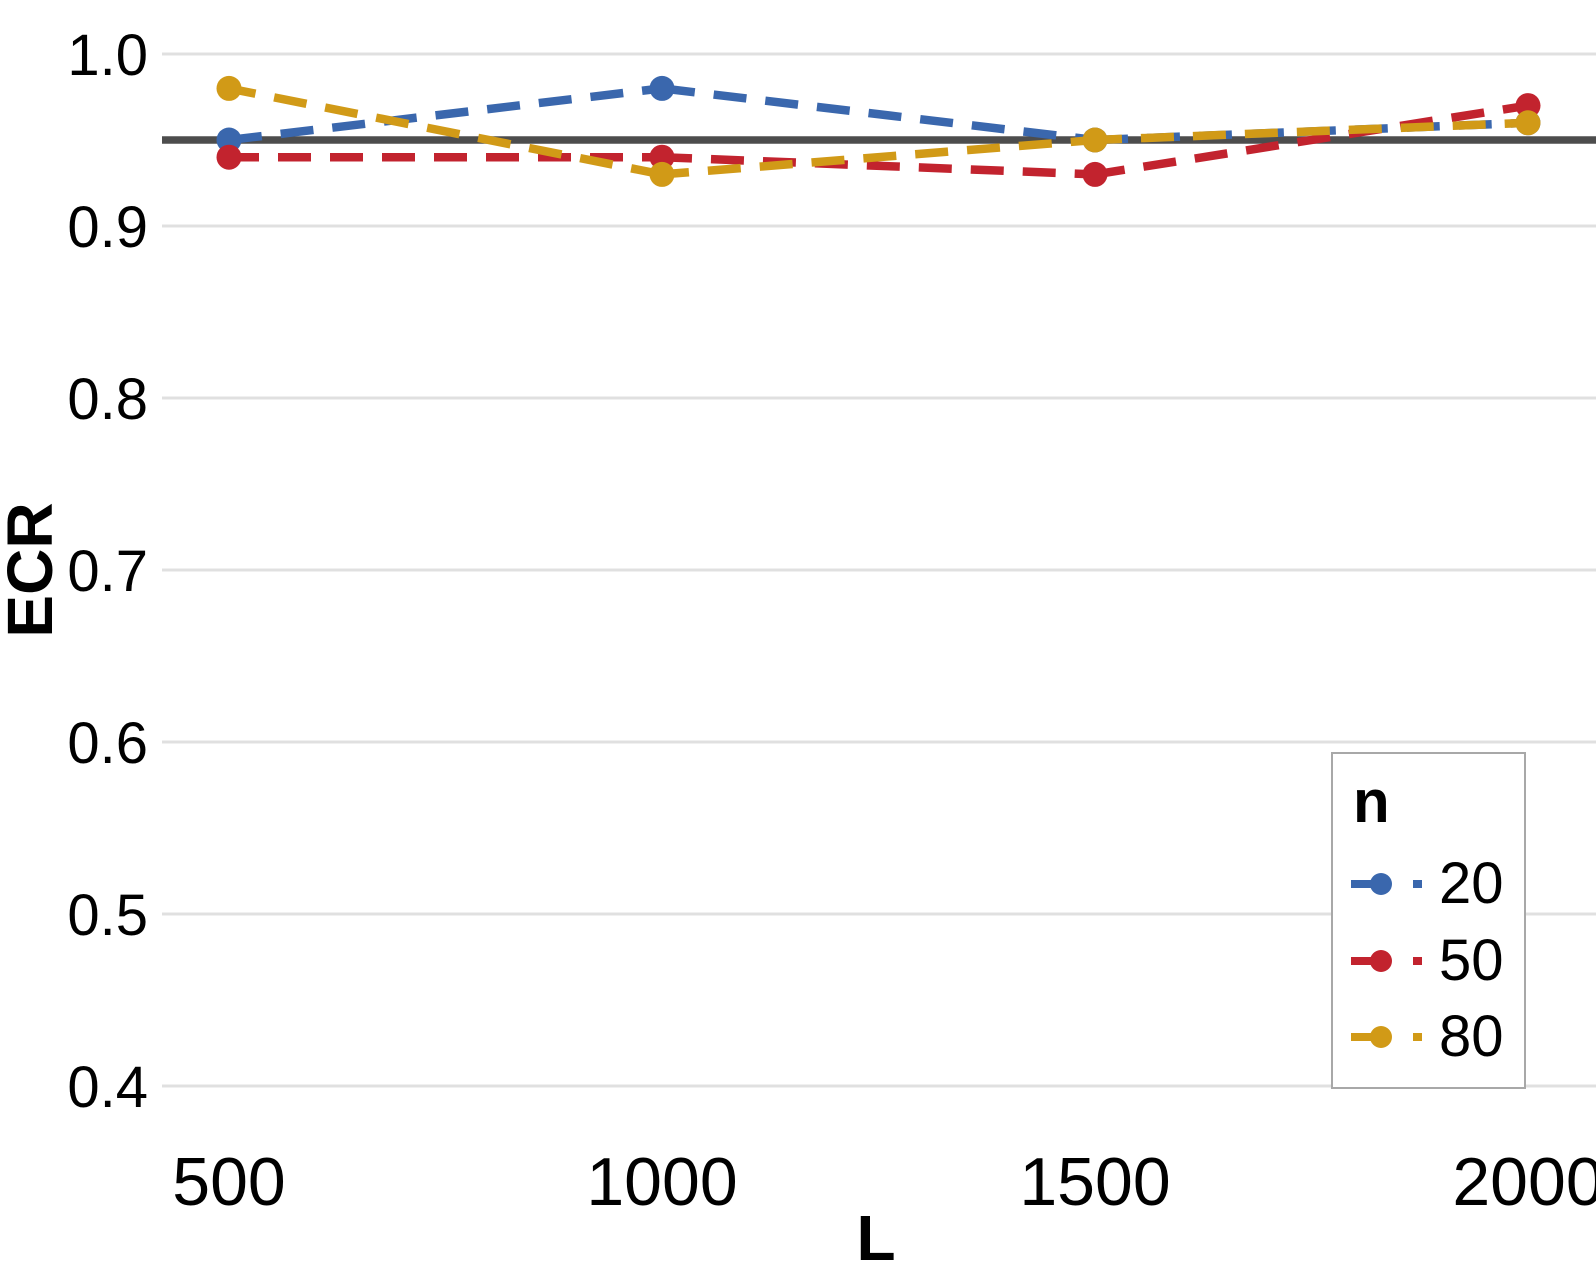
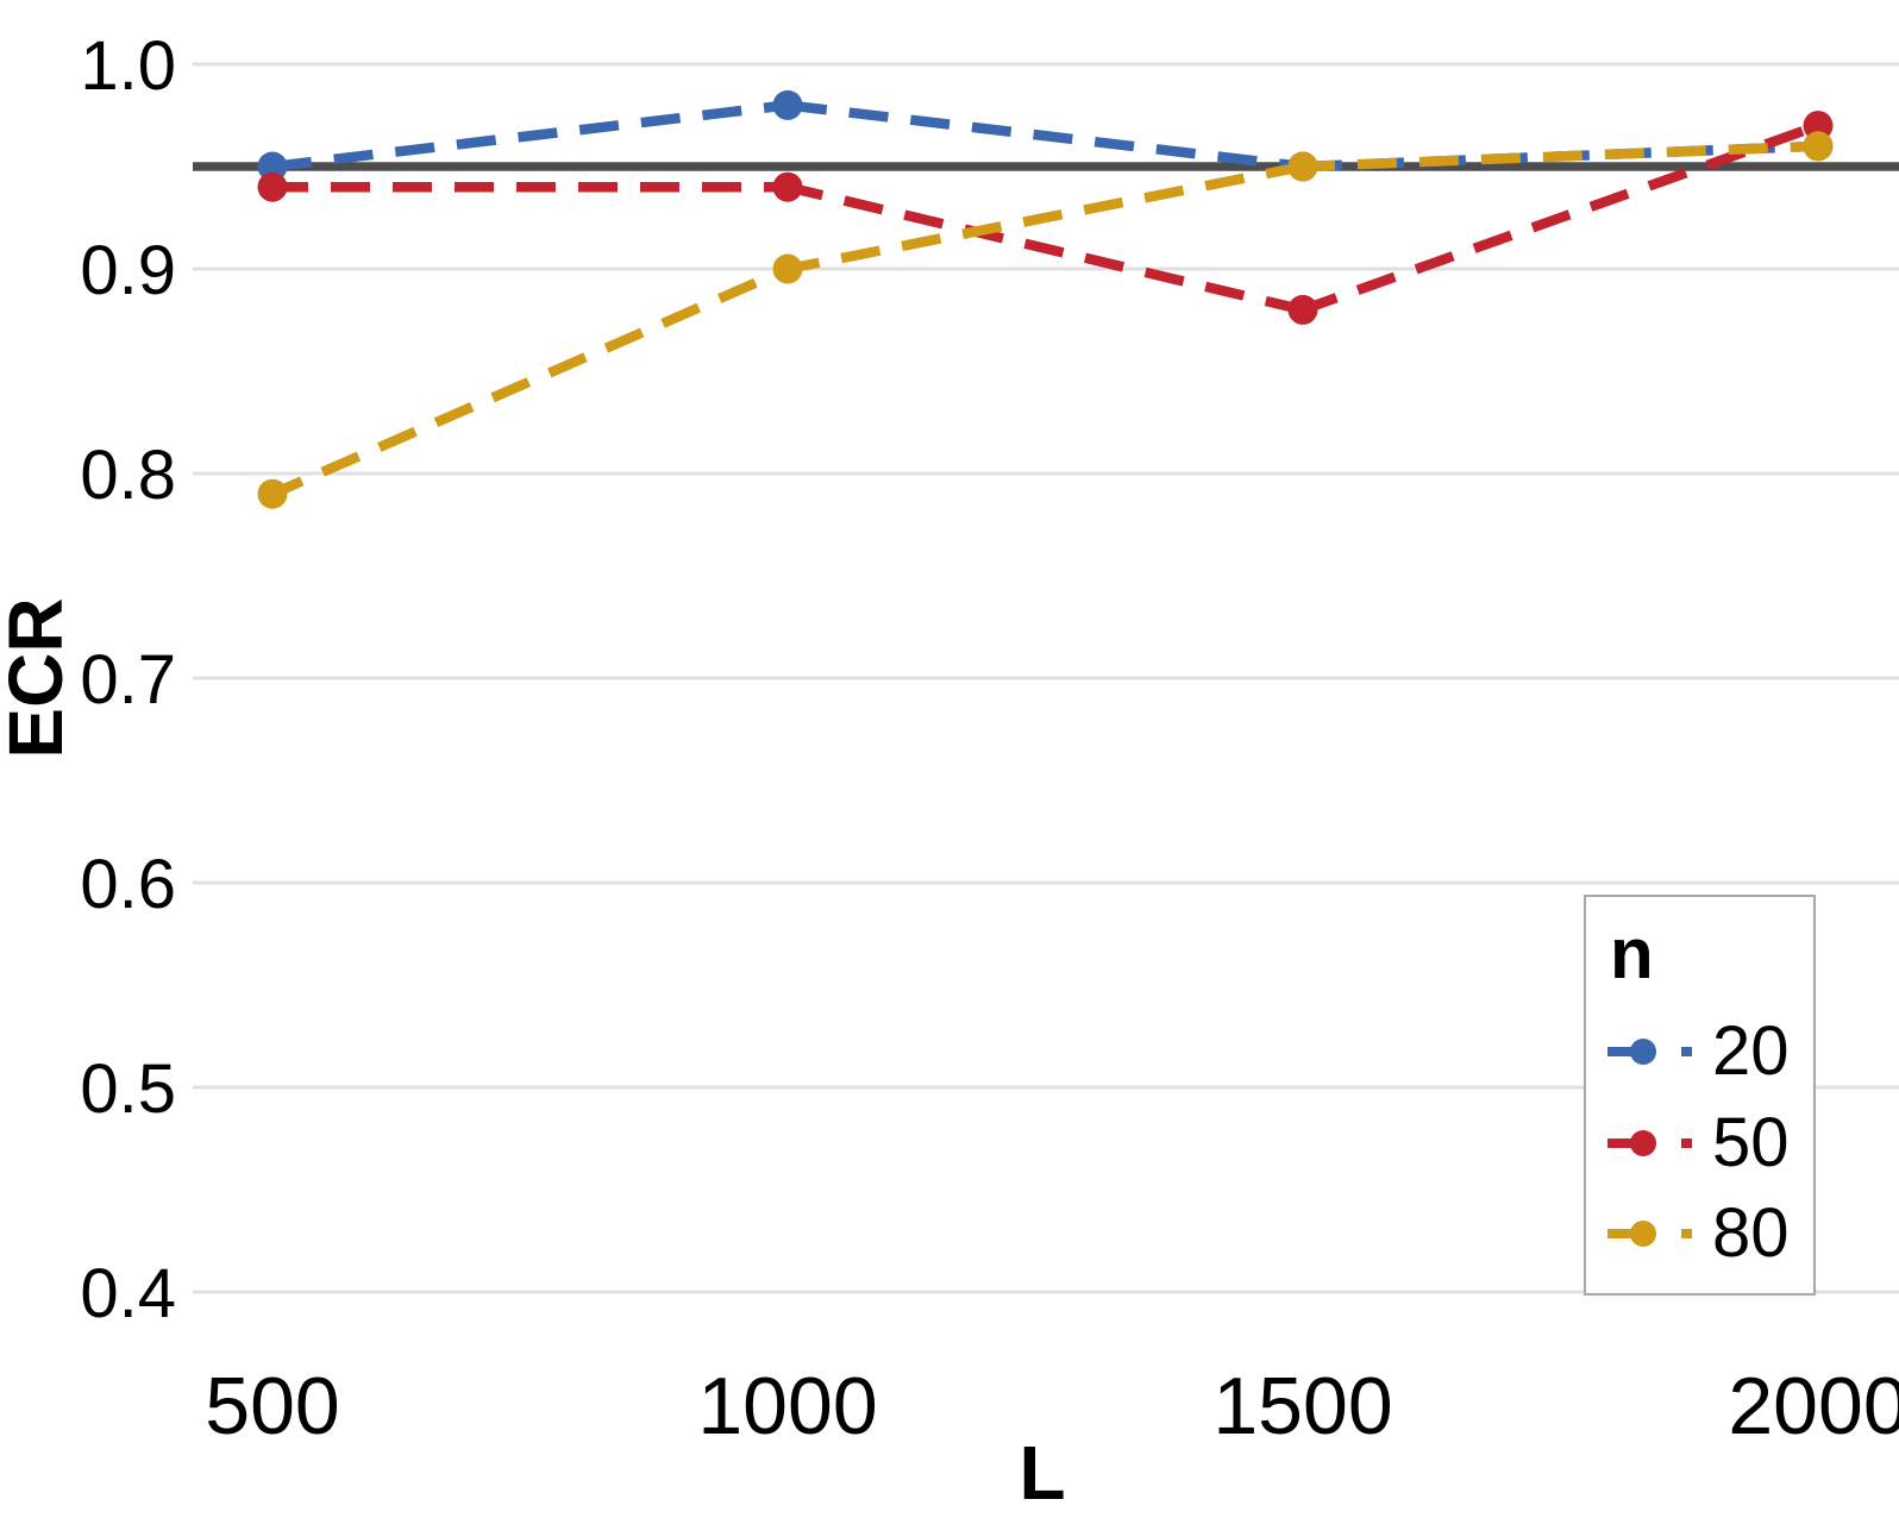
80/500: 0.98 -> 0.79
80/1000: 0.93 -> 0.90
50/1500: 0.93 -> 0.88
